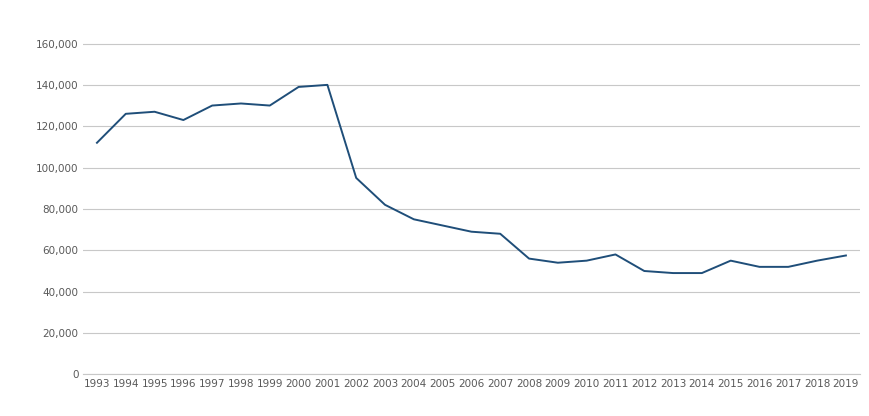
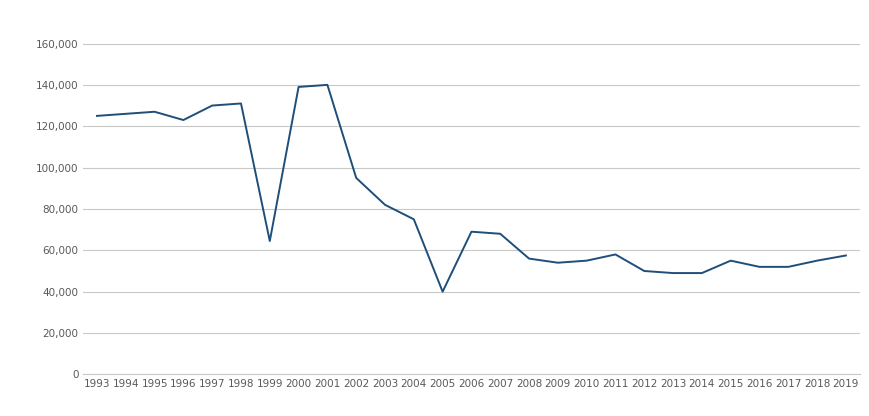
1993: 112,000 -> 125,000
1999: 130,000 -> 64,500
2005: 72,000 -> 40,000
